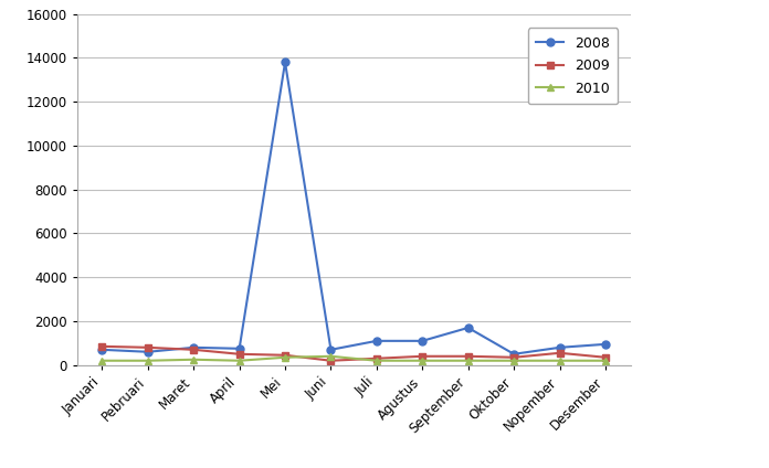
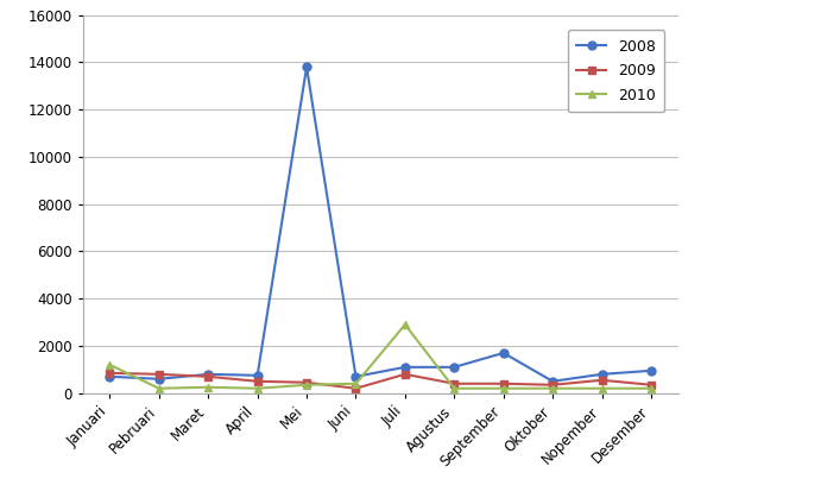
2010/Januari: 200 -> 1200
2009/Juli: 300 -> 800
2010/Juli: 200 -> 2900
